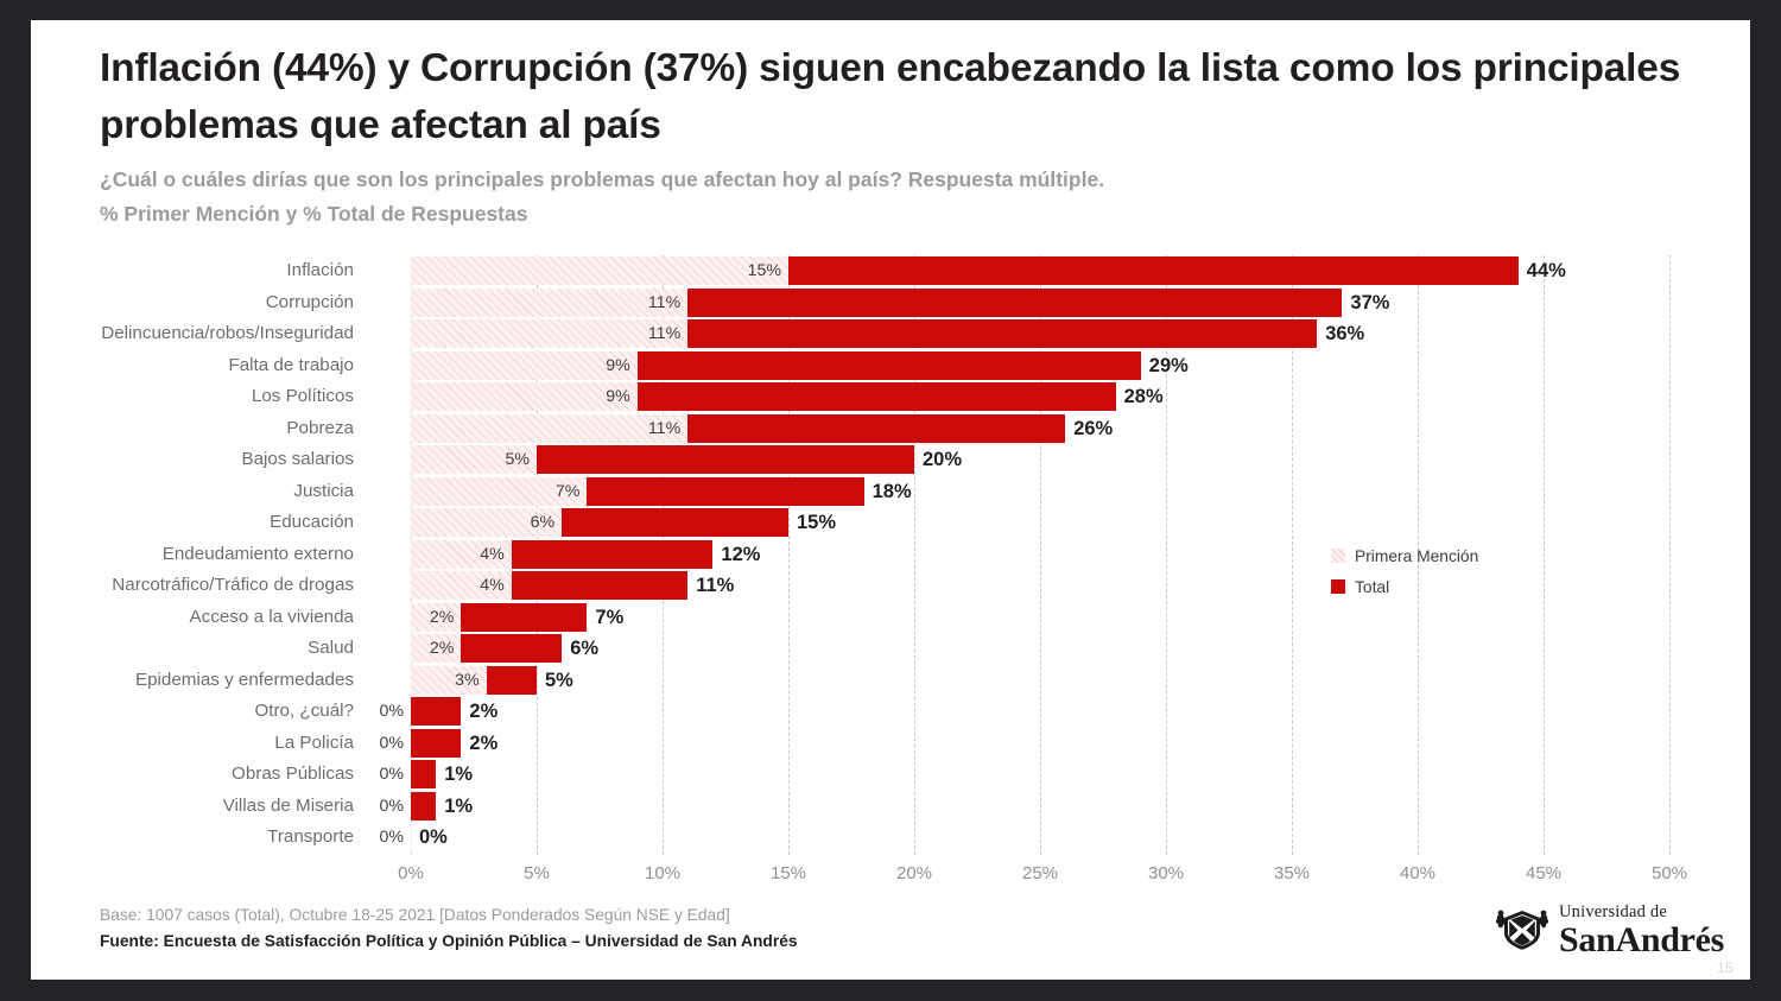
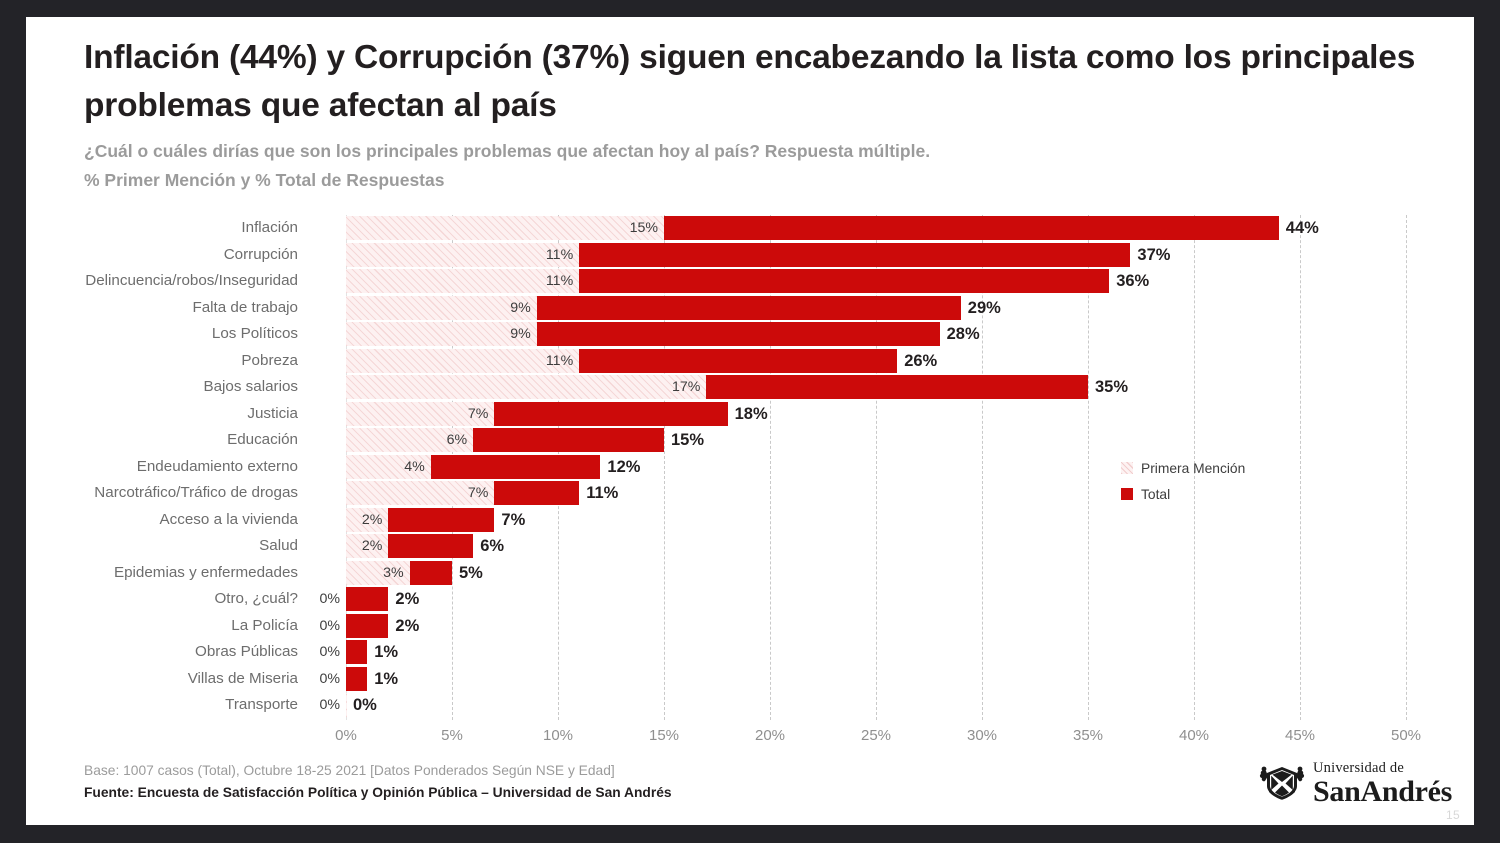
Primera Mención/Bajos salarios: 5% -> 17%
Total/Bajos salarios: 20% -> 35%
Primera Mención/Narcotráfico/Tráfico de drogas: 4% -> 7%
